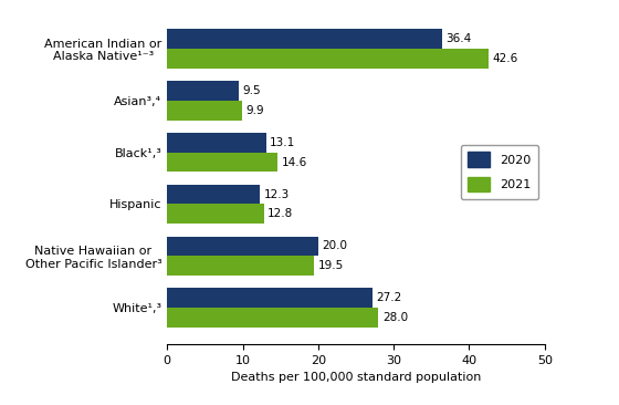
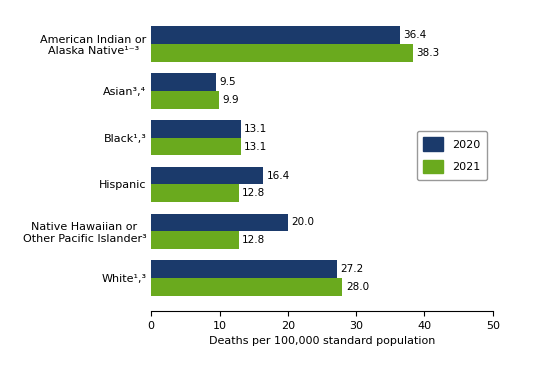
2021/American Indian or Alaska Native¹⁻³: 42.6 -> 38.3
2021/Black¹,³: 14.6 -> 13.1
2020/Hispanic: 12.3 -> 16.4
2021/Native Hawaiian or Other Pacific Islander³: 19.5 -> 12.8
